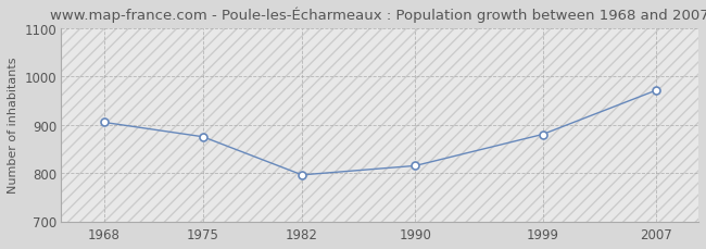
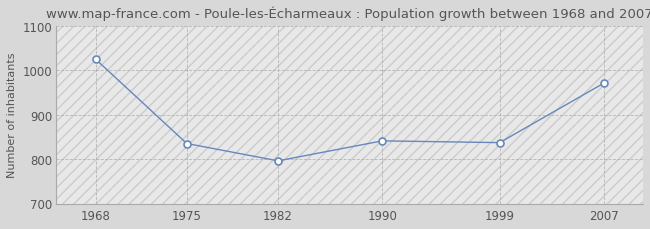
1968: 905 -> 1025
1975: 875 -> 835
1990: 815 -> 841
1999: 880 -> 837
